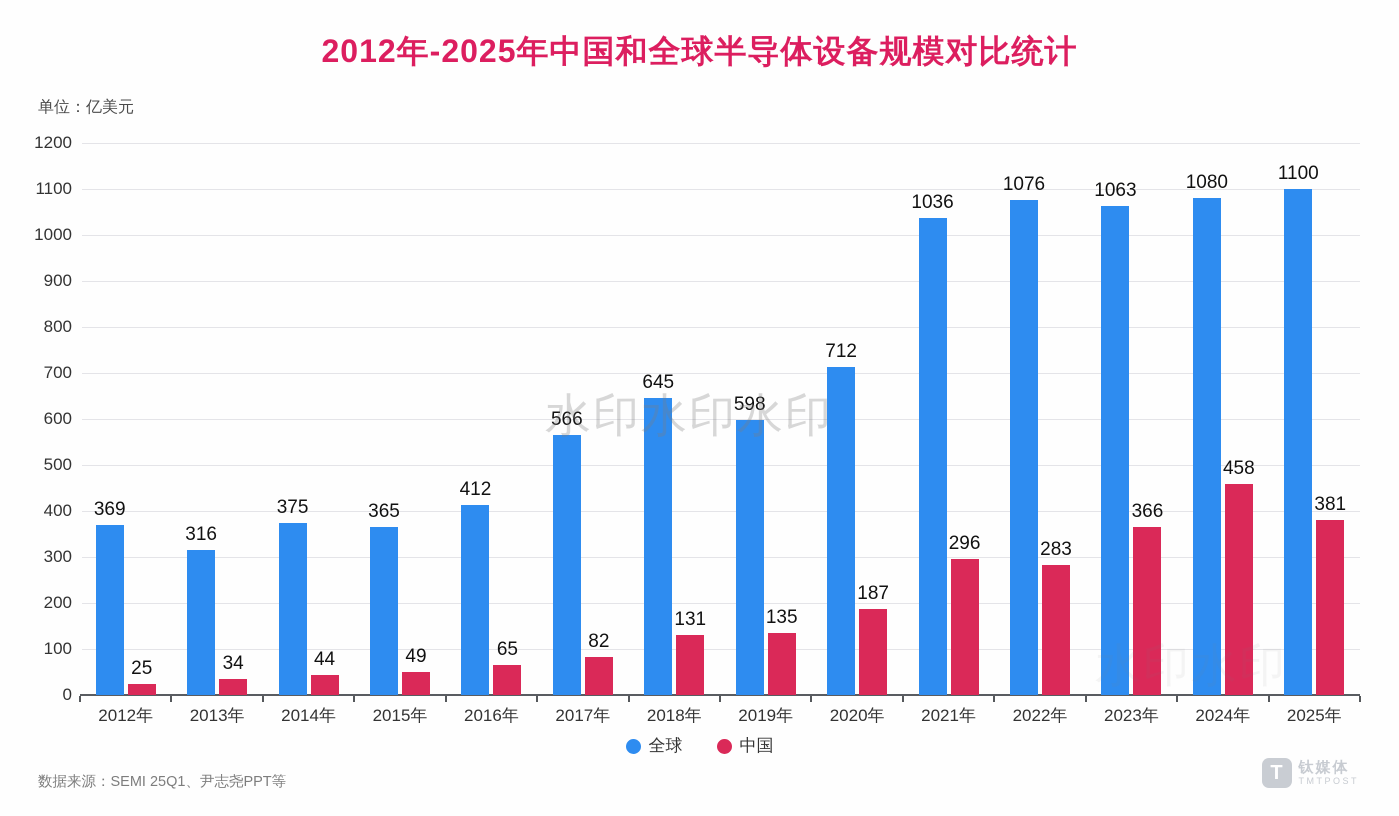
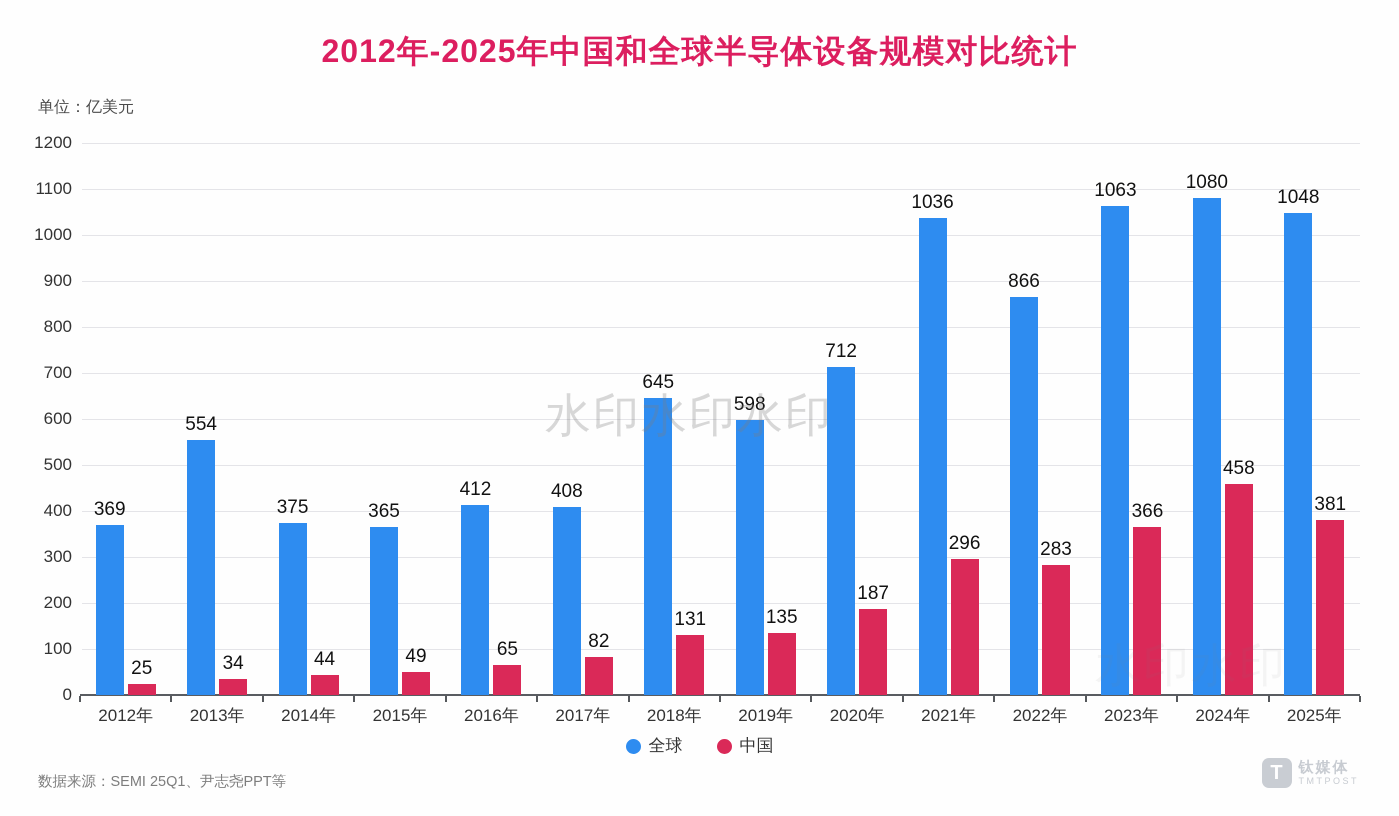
全球/2013年: 316 -> 554
全球/2017年: 566 -> 408
全球/2022年: 1076 -> 866
全球/2025年: 1100 -> 1048
